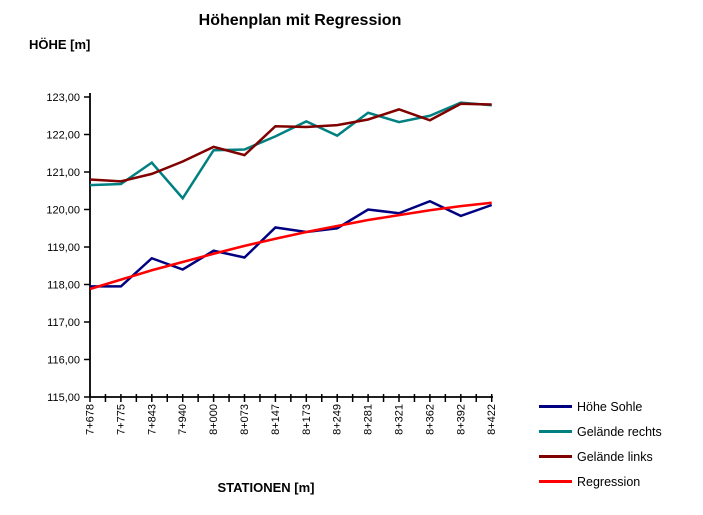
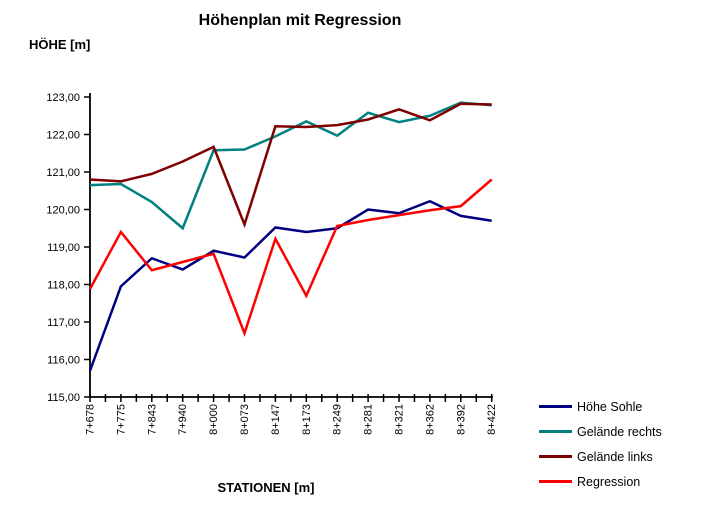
Höhe Sohle/7+678: 118,0 -> 115,7
Regression/7+775: 118,1 -> 119,4
Gelände rechts/7+843: 121,2 -> 120,2
Gelände rechts/7+940: 120,3 -> 119,5
Gelände links/8+073: 121,5 -> 119,6
Regression/8+073: 119,0 -> 116,7
Regression/8+173: 119,4 -> 117,7
Höhe Sohle/8+422: 120,1 -> 119,7
Regression/8+422: 120,2 -> 120,8
